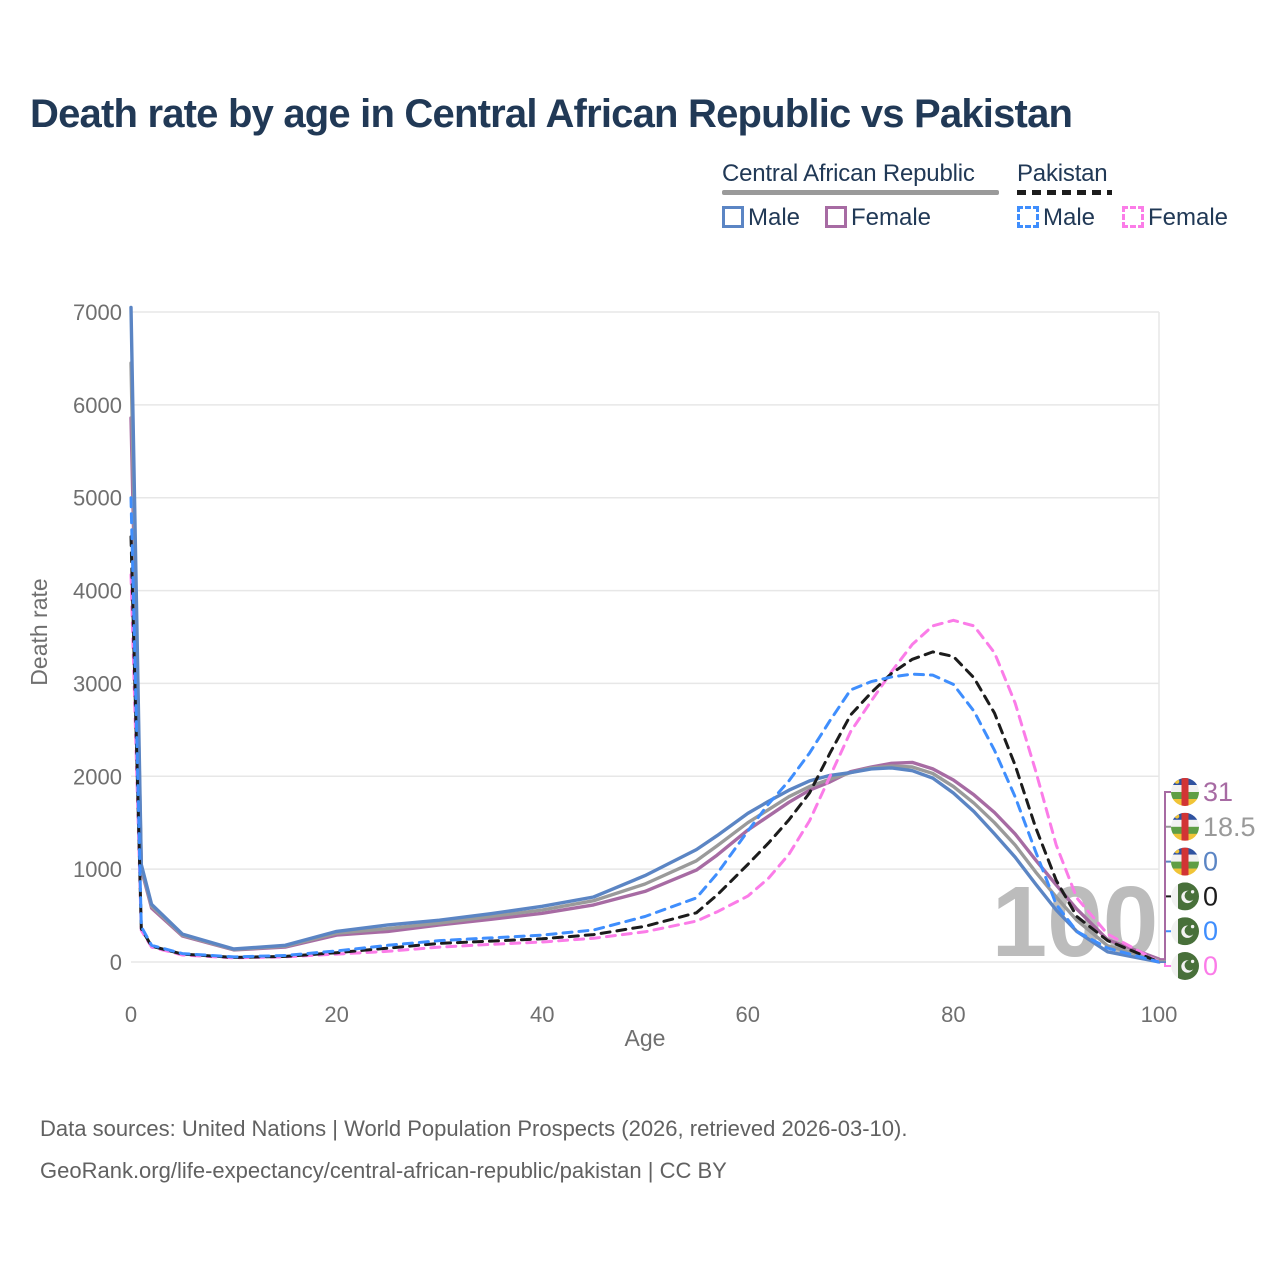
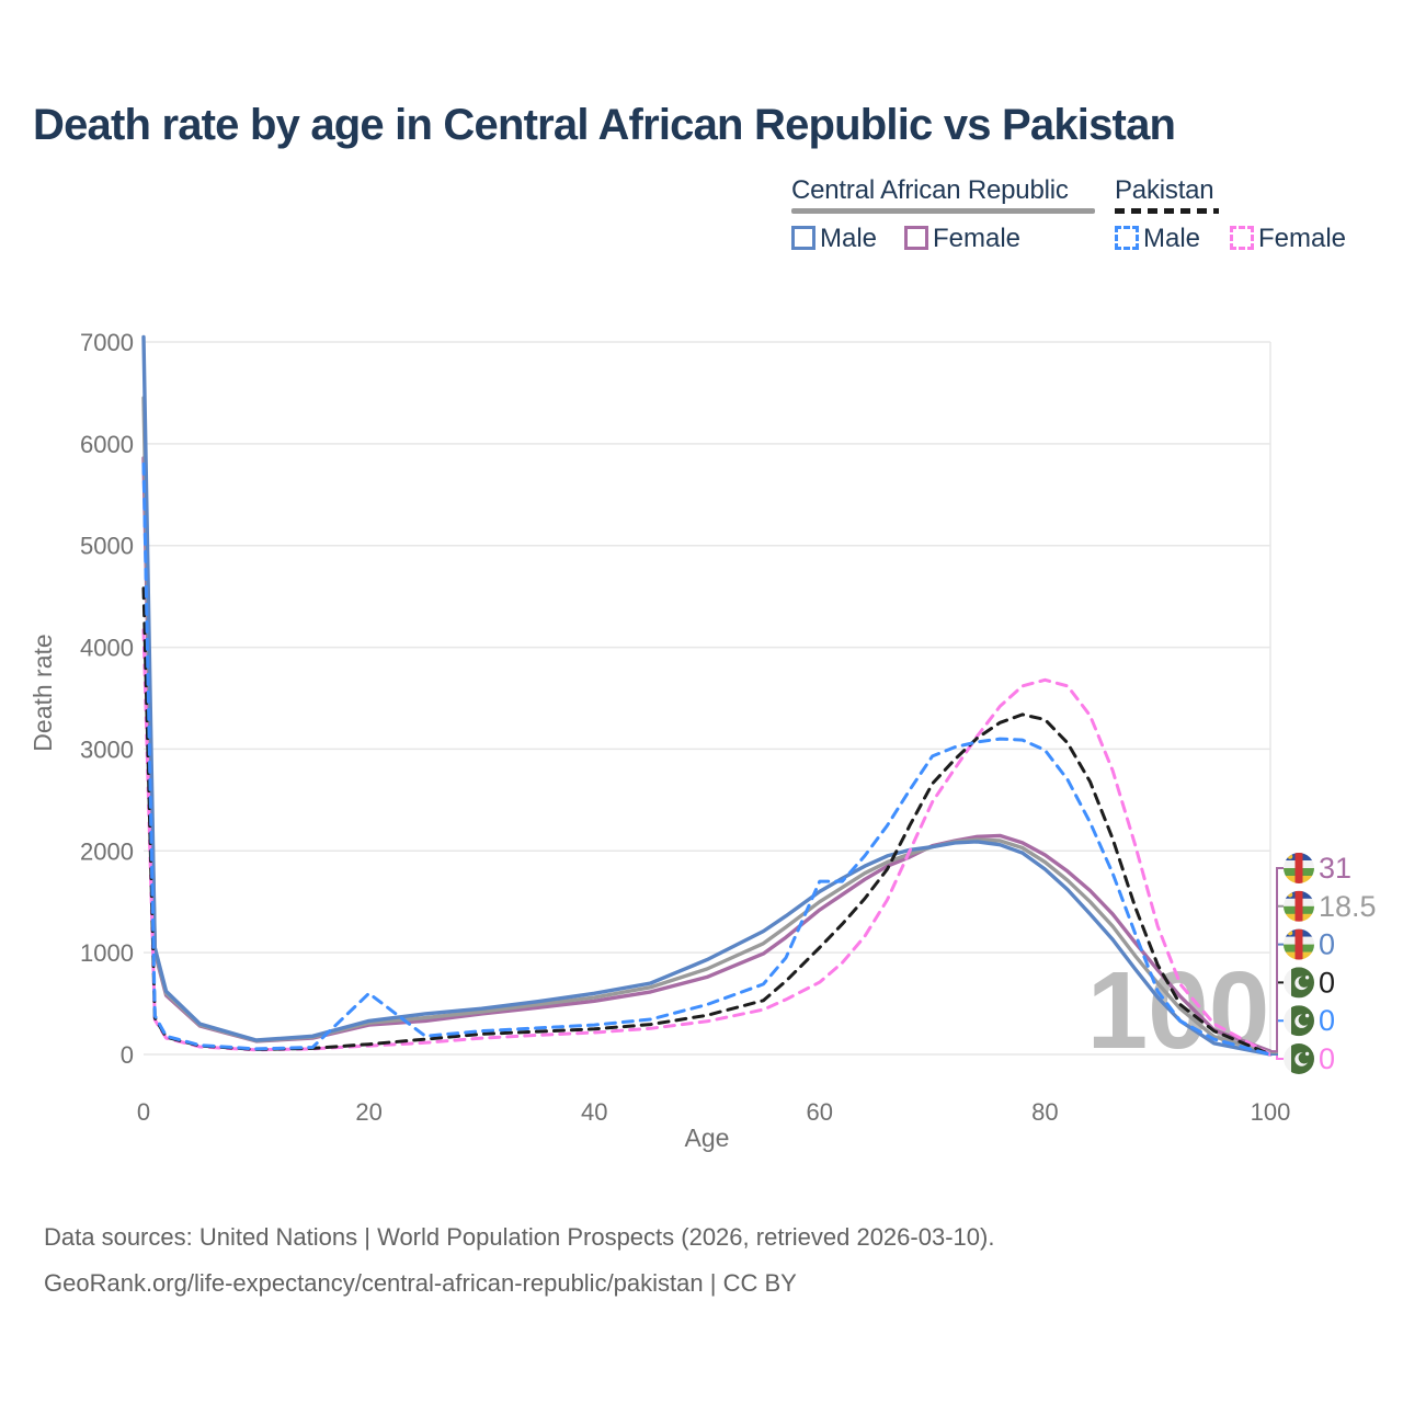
Pakistan Male/0: 5000 -> 5800
Pakistan Male/20: 100 -> 600
Pakistan Male/60: 1400 -> 1700
